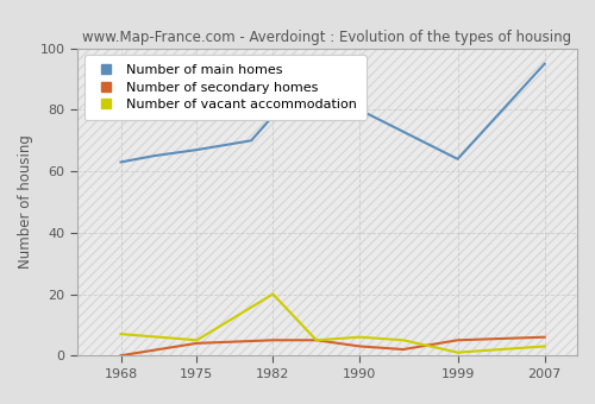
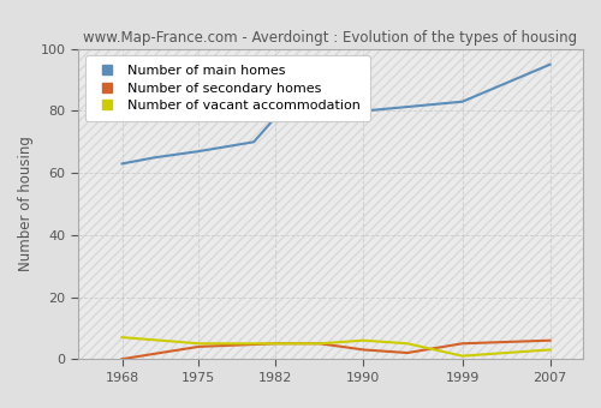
Number of vacant accommodation/1982: 20 -> 5
Number of main homes/1999: 64 -> 83
